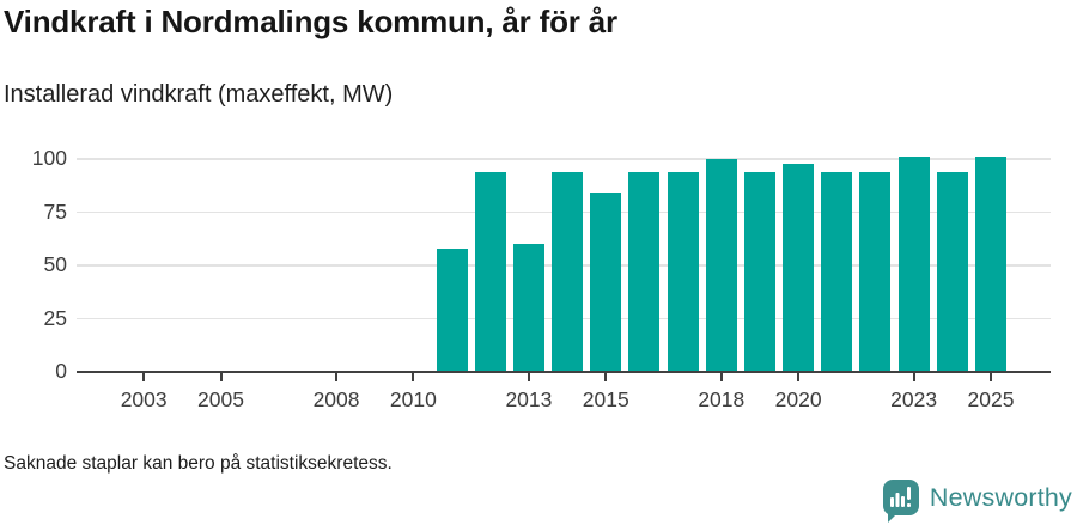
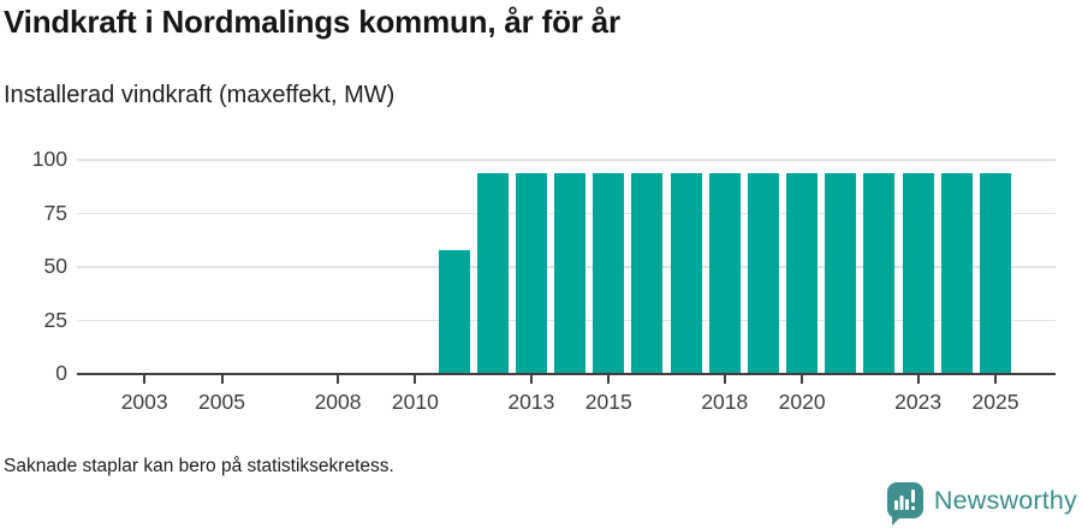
2013: 60 -> 94
2015: 84 -> 94
2018: 100 -> 94
2020: 98 -> 94
2023: 101 -> 94
2025: 101 -> 94
